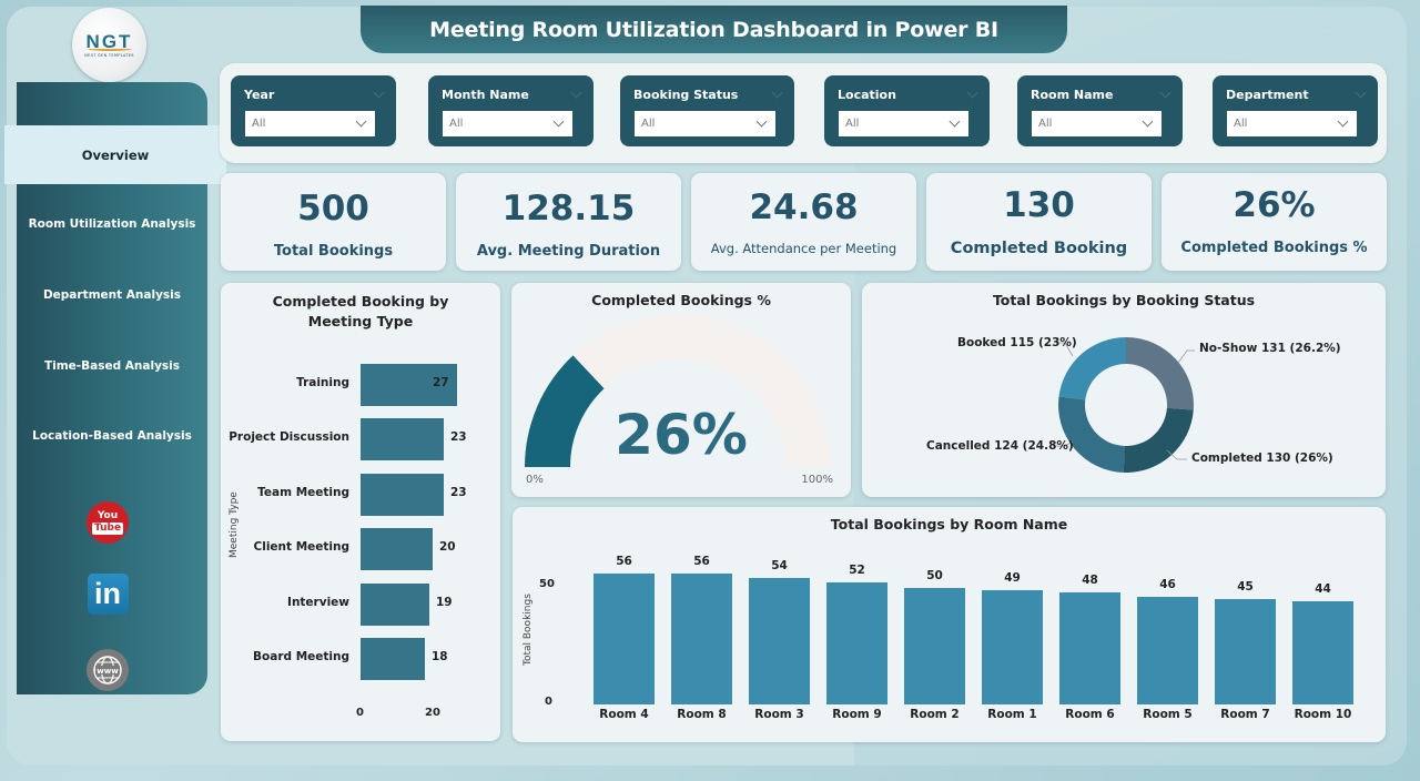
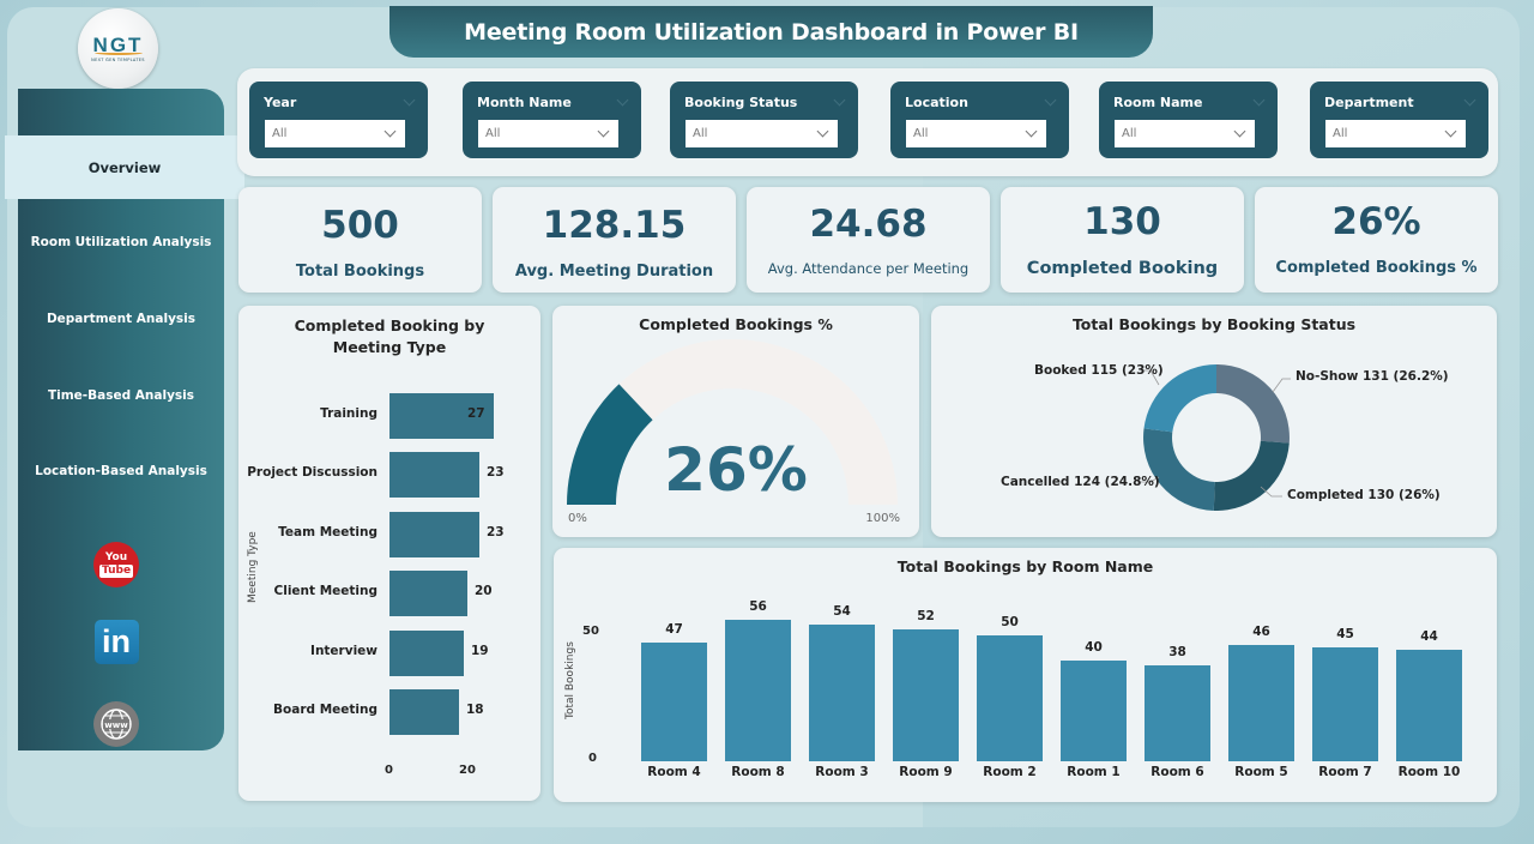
Total Bookings by Room Name/Room 4: 56 -> 47
Total Bookings by Room Name/Room 1: 49 -> 40
Total Bookings by Room Name/Room 6: 48 -> 38
